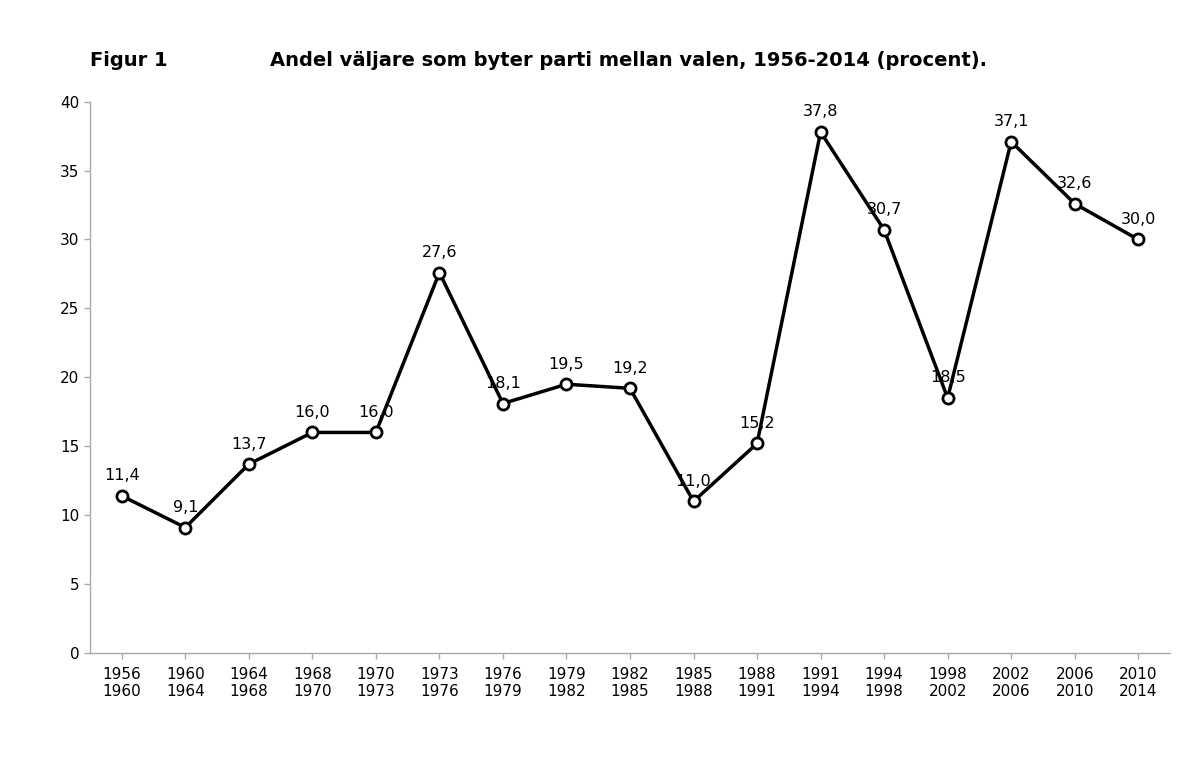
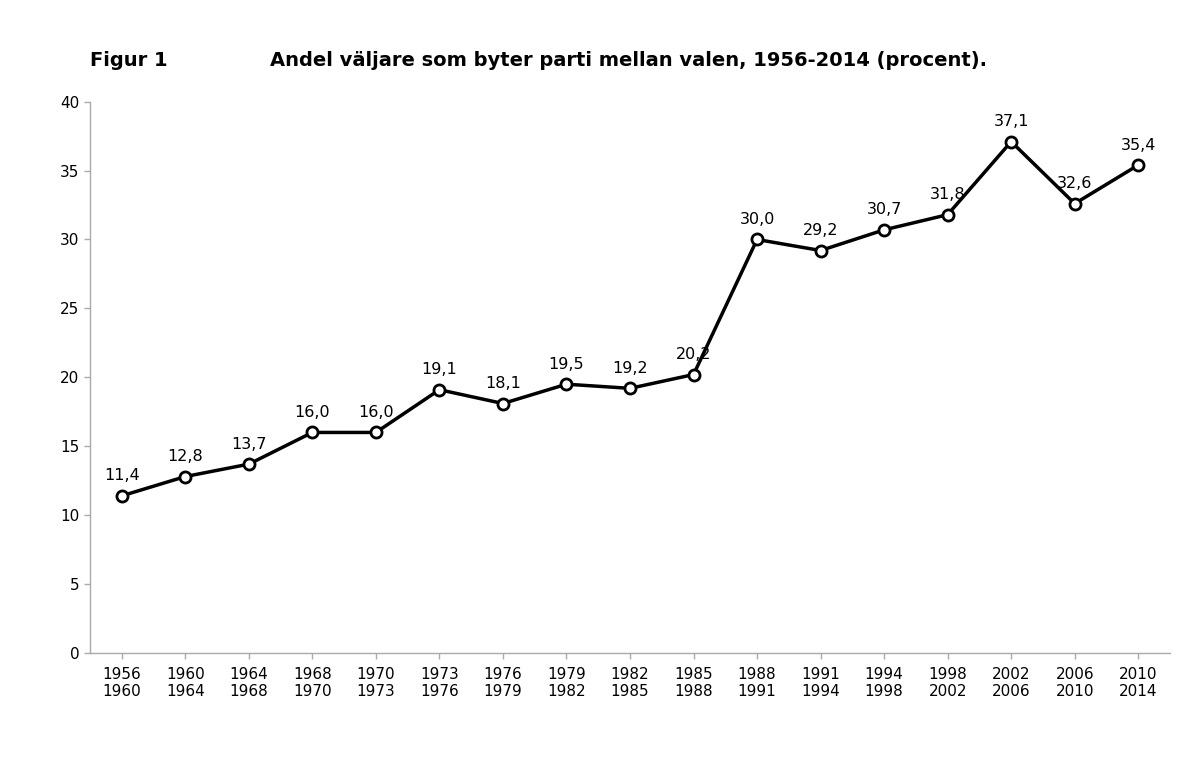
1960 1964: 9,1 -> 12,8
1973 1976: 27,6 -> 19,1
1985 1988: 11,0 -> 20,2
1988 1991: 15,2 -> 30,0
1991 1994: 37,8 -> 29,2
1998 2002: 18,5 -> 31,8
2010 2014: 30,0 -> 35,4
